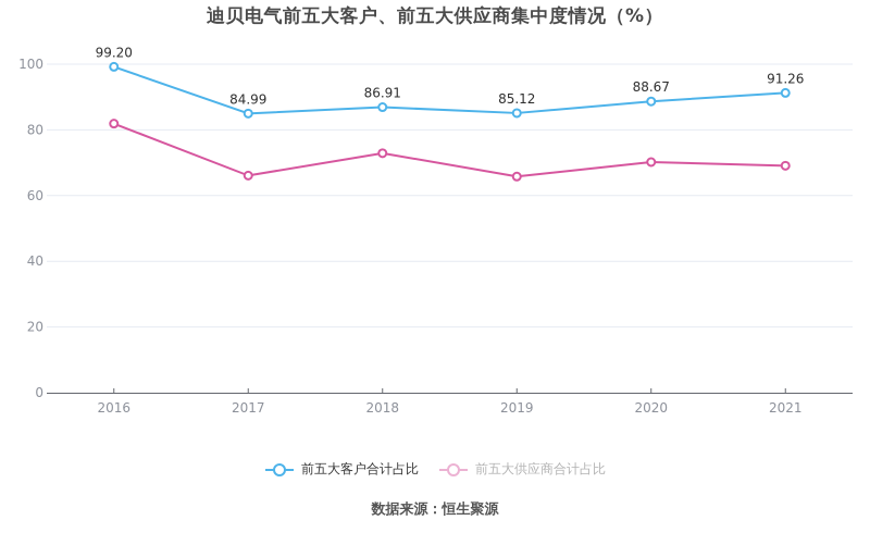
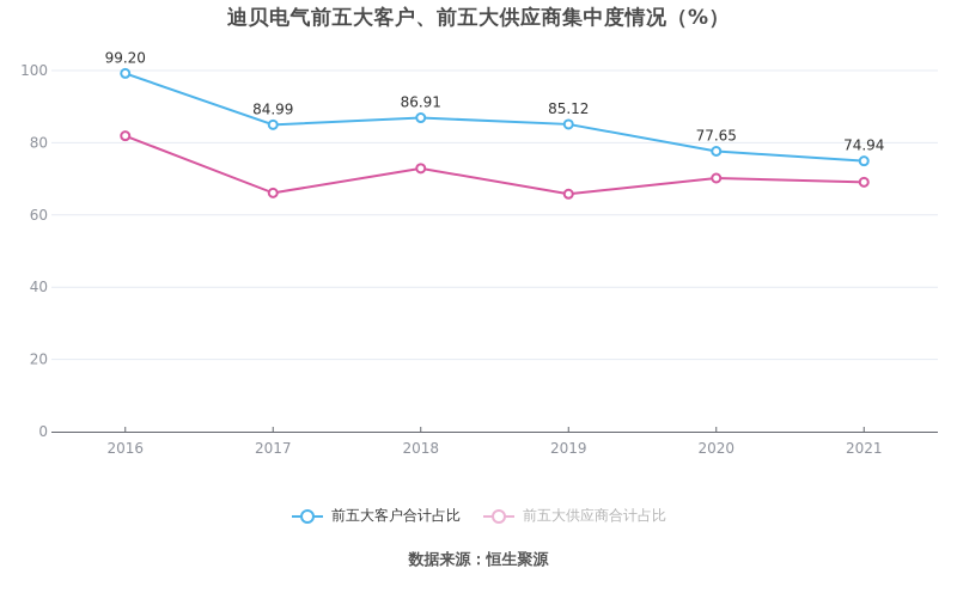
前五大客户合计占比/2020: 88.67 -> 77.65
前五大客户合计占比/2021: 91.26 -> 74.94
